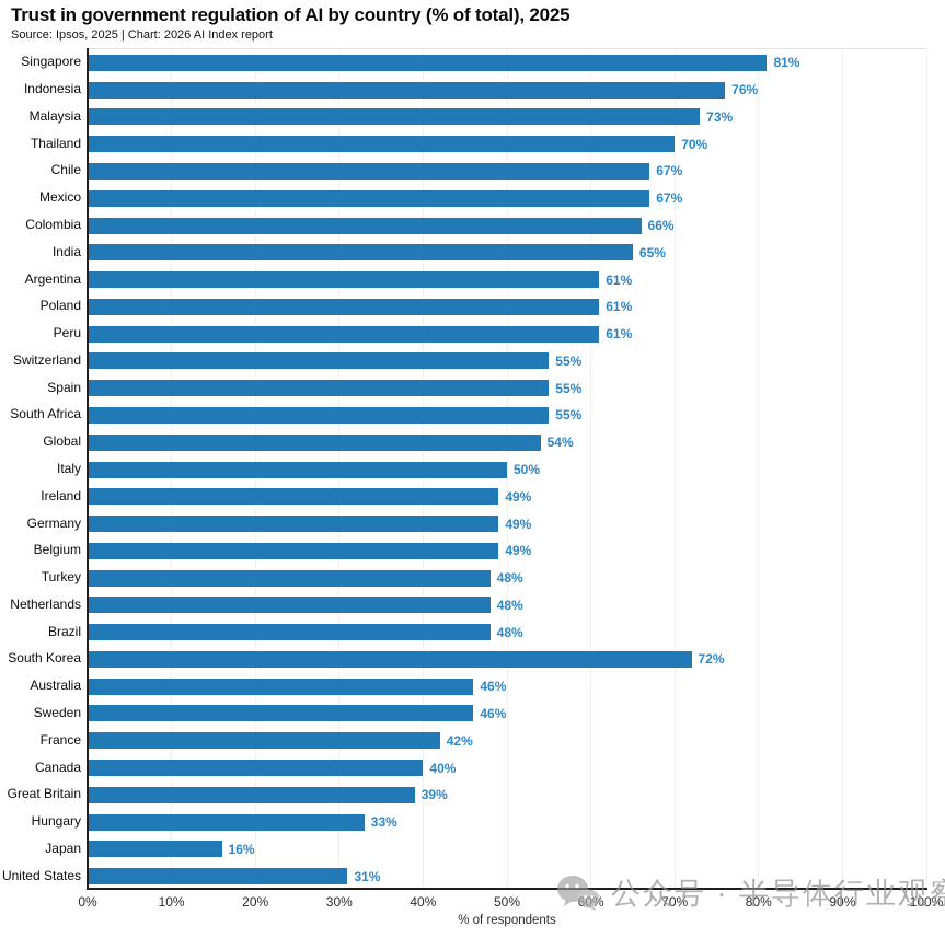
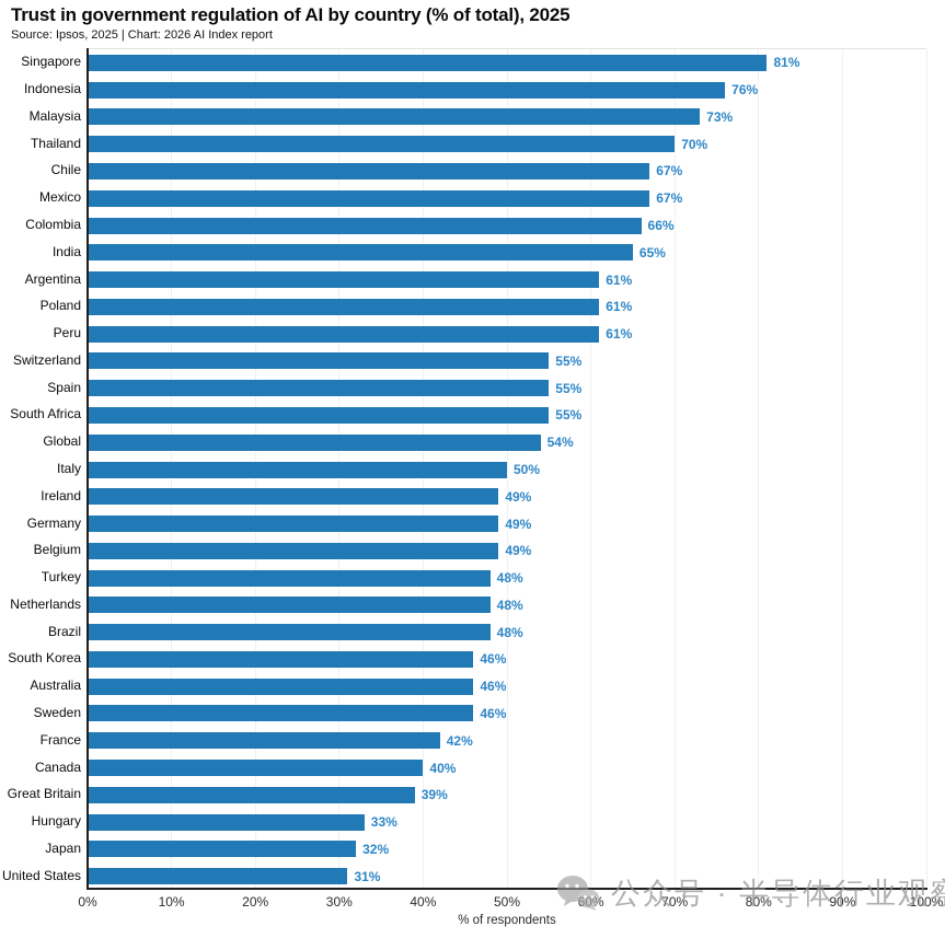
South Korea: 72% -> 46%
Japan: 16% -> 32%
